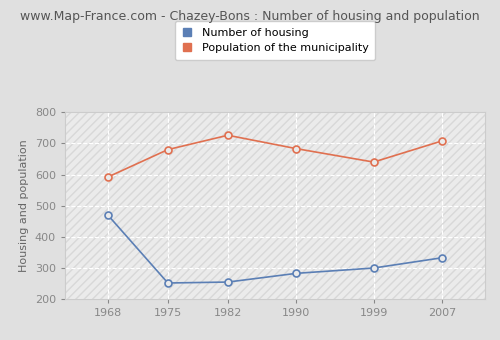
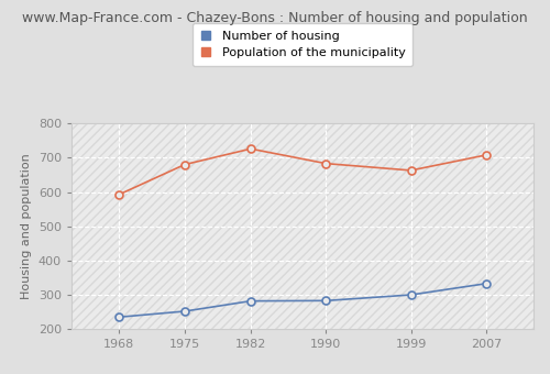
Number of housing/1968: 470 -> 235
Number of housing/1982: 255 -> 282
Population of the municipality/1999: 640 -> 663
